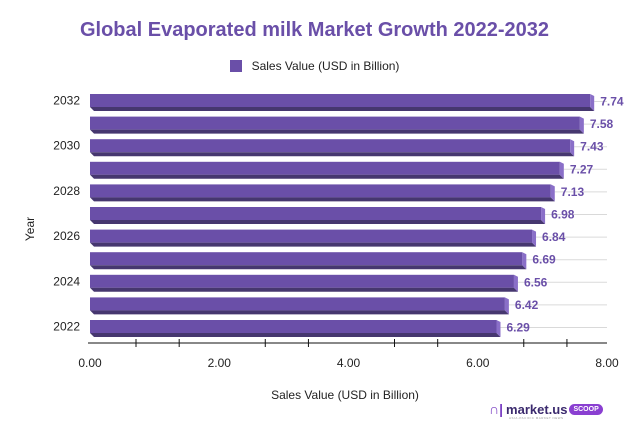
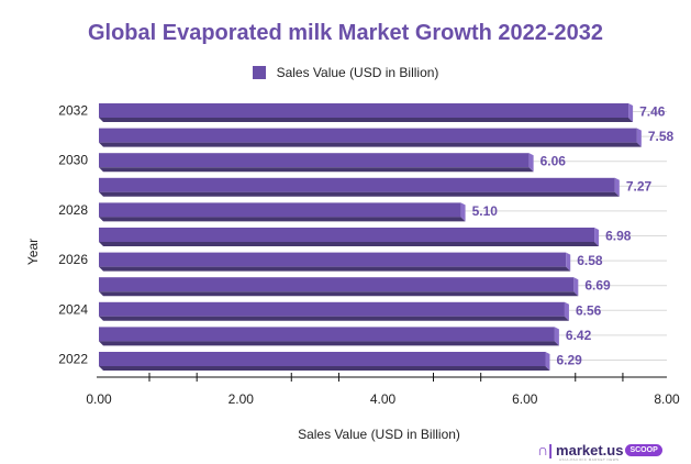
2026: 6.84 -> 6.58
2028: 7.13 -> 5.10
2030: 7.43 -> 6.06
2032: 7.74 -> 7.46
